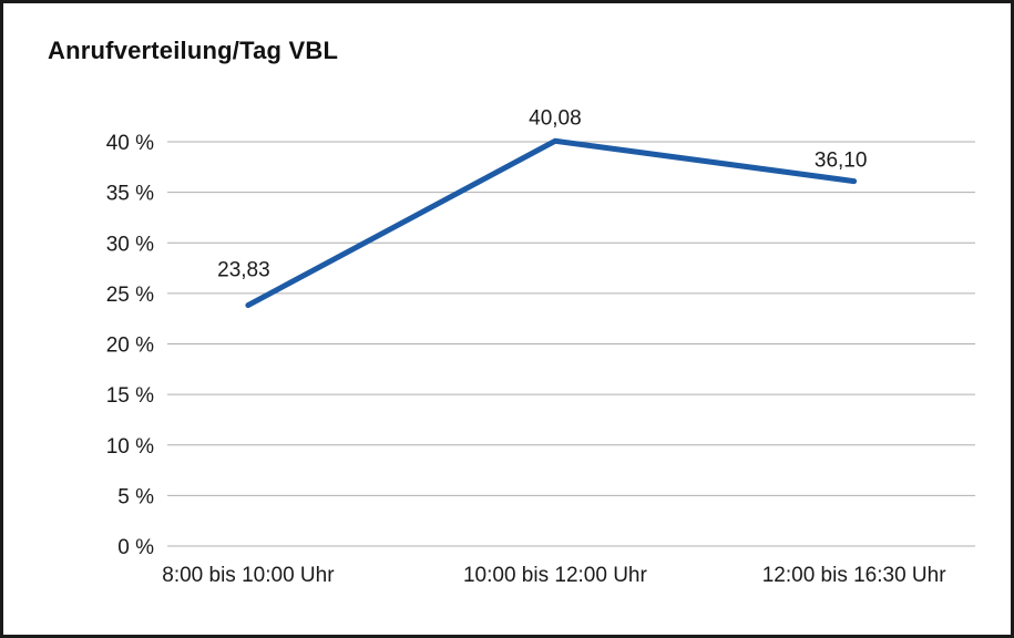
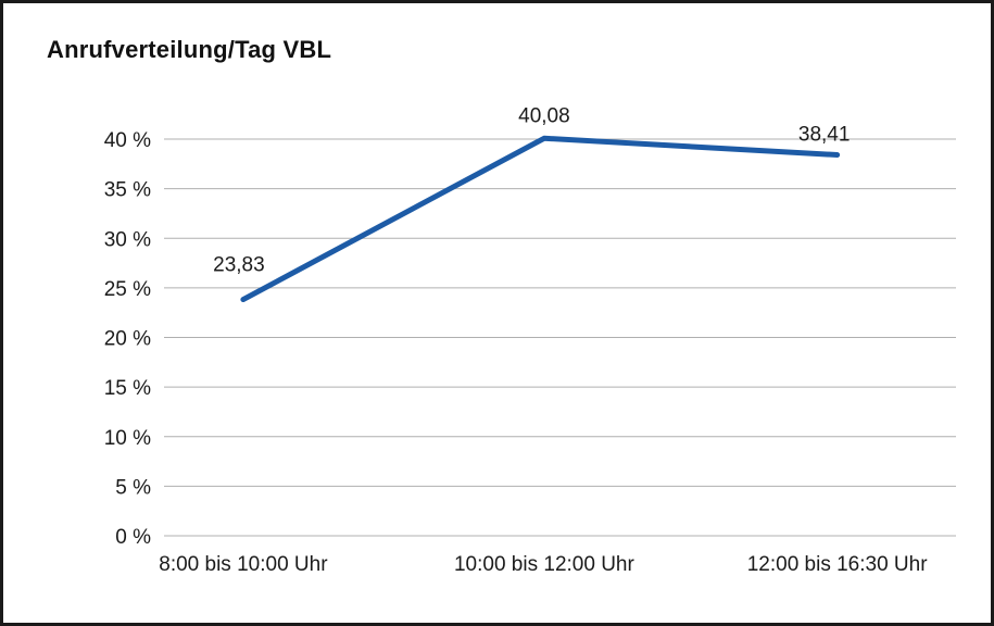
12:00 bis 16:30 Uhr: 36,10 -> 38,41
